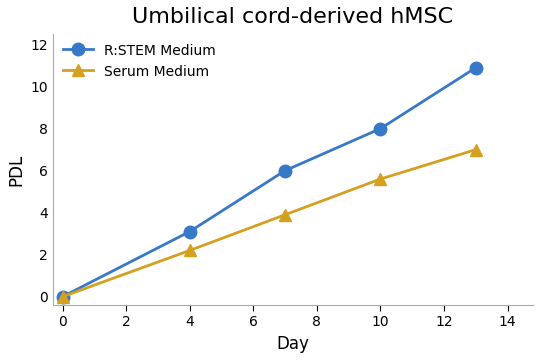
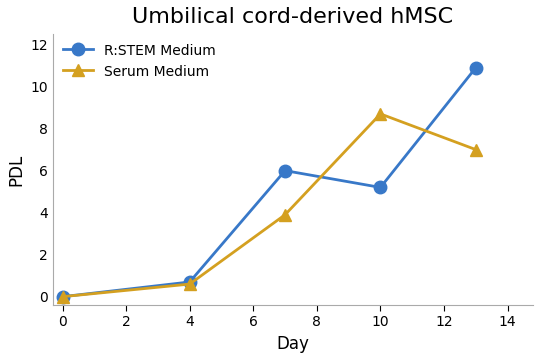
R:STEM Medium/4: 3.1 -> 0.7
Serum Medium/4: 2.2 -> 0.6
R:STEM Medium/10: 8.0 -> 5.2
Serum Medium/10: 5.6 -> 8.7
